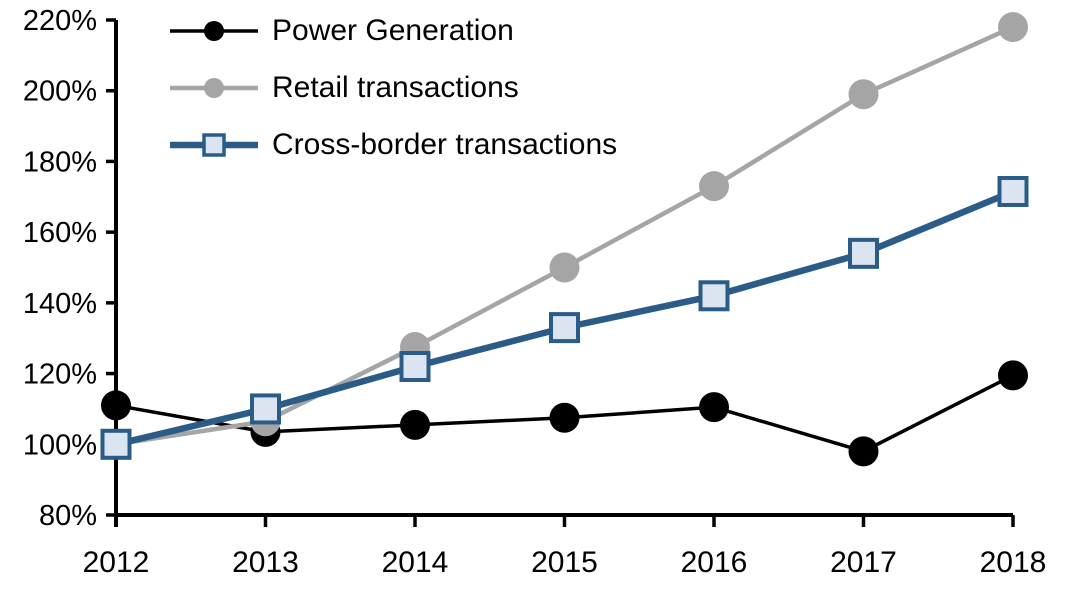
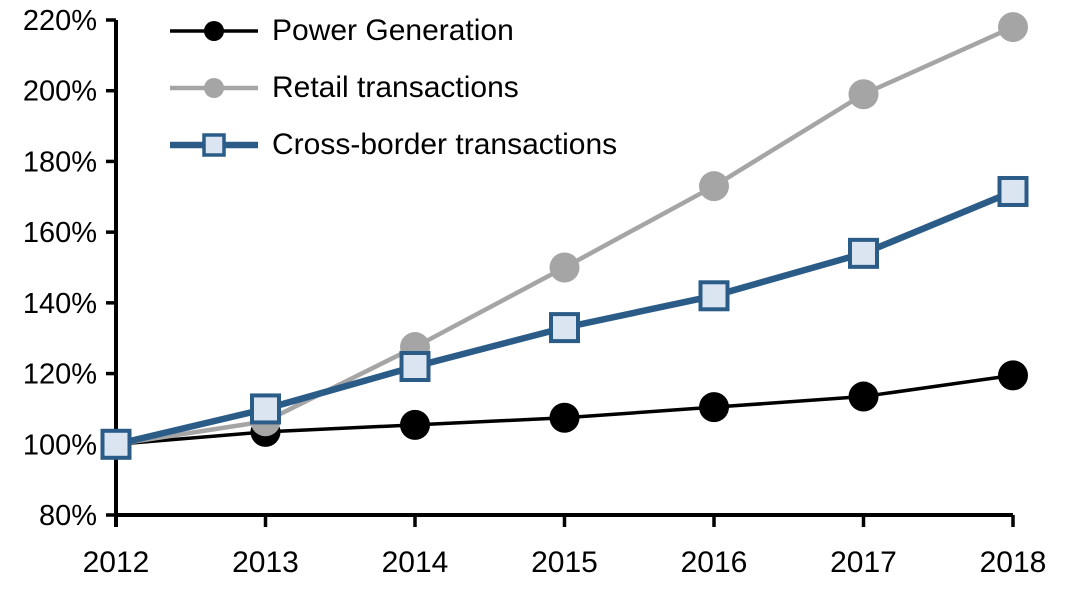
Power Generation/2012: 111% -> 100%
Power Generation/2017: 98% -> 114%
